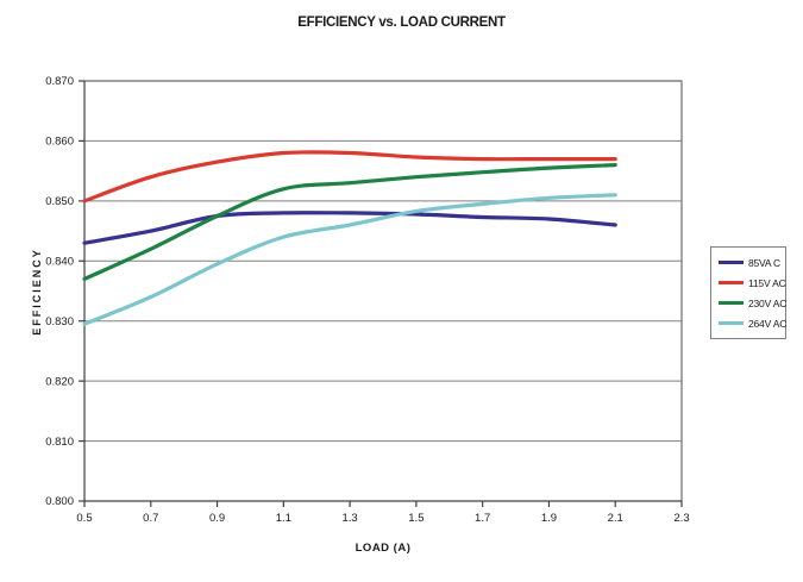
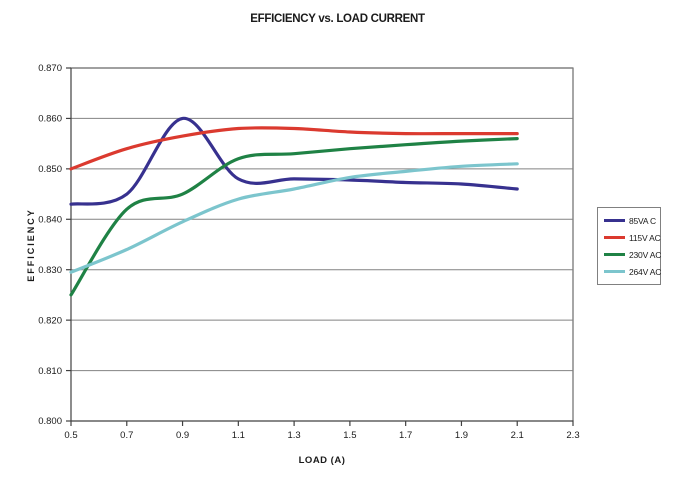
230V AC/0.5: 0.837 -> 0.825
85VA C/0.9: 0.848 -> 0.860
230V AC/0.9: 0.848 -> 0.845
